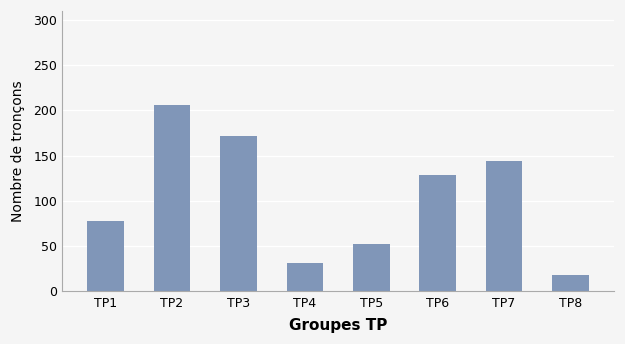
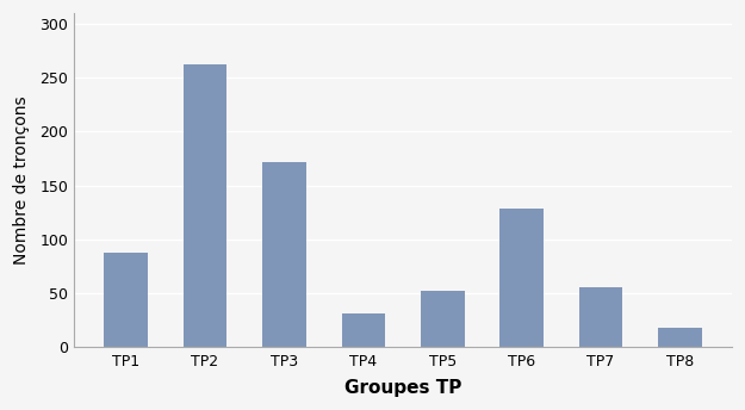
TP1: 78 -> 88
TP2: 206 -> 263
TP7: 144 -> 55
